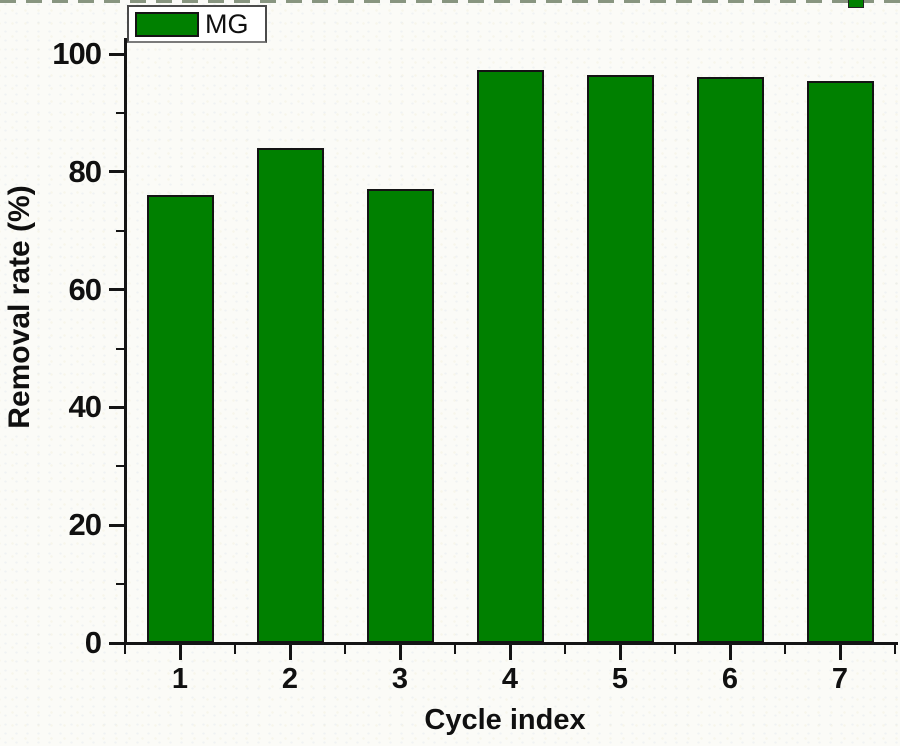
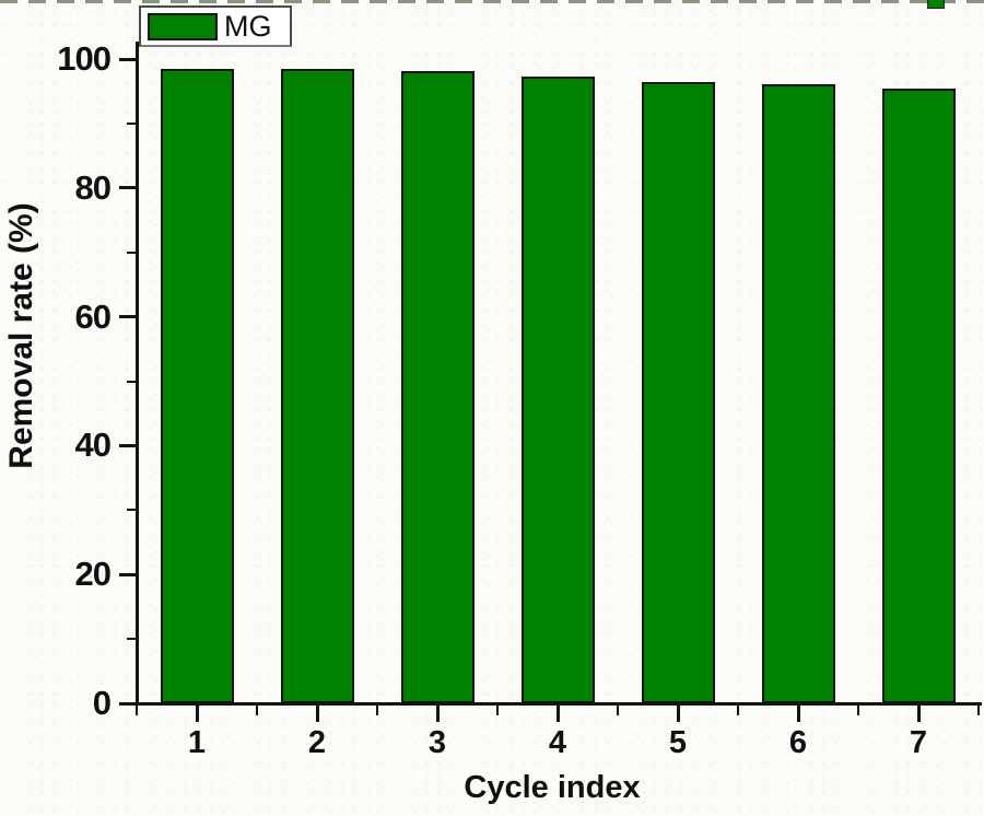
1: 76 -> 98
2: 84 -> 98
3: 77 -> 98
